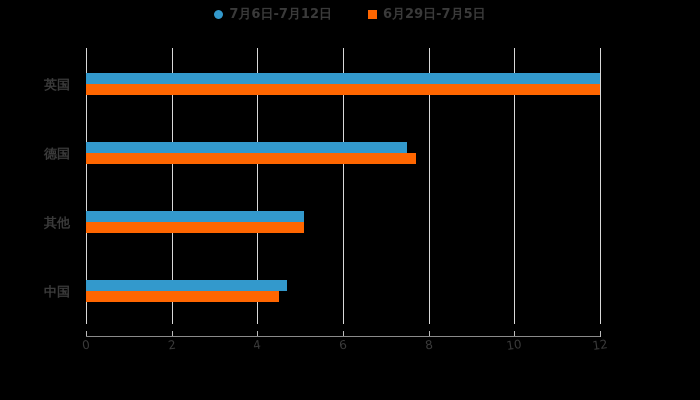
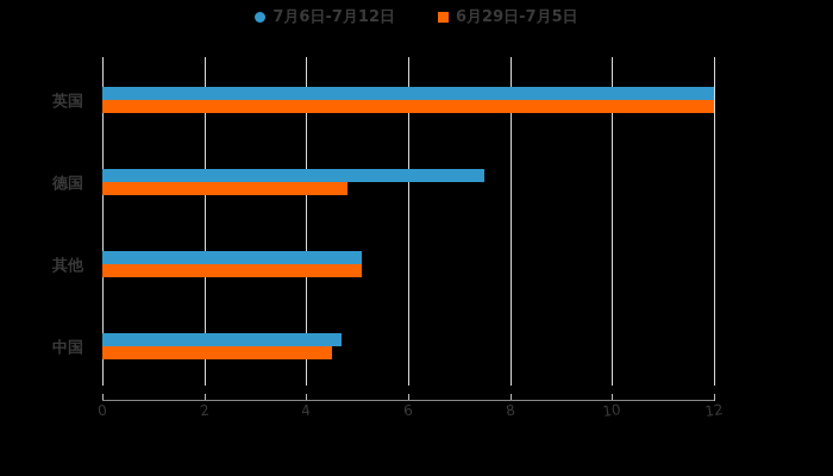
6月29日-7月5日/德国: 7.7 -> 4.8
